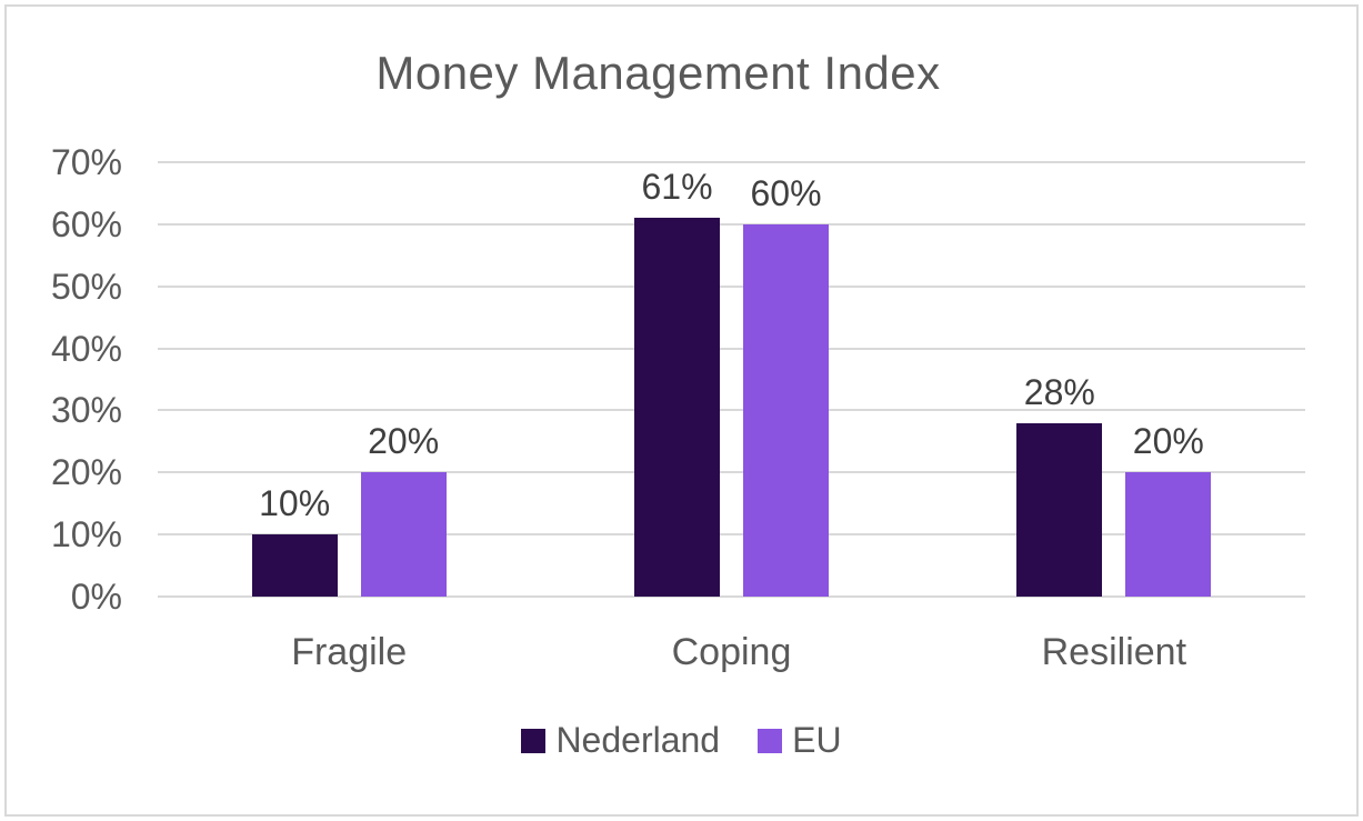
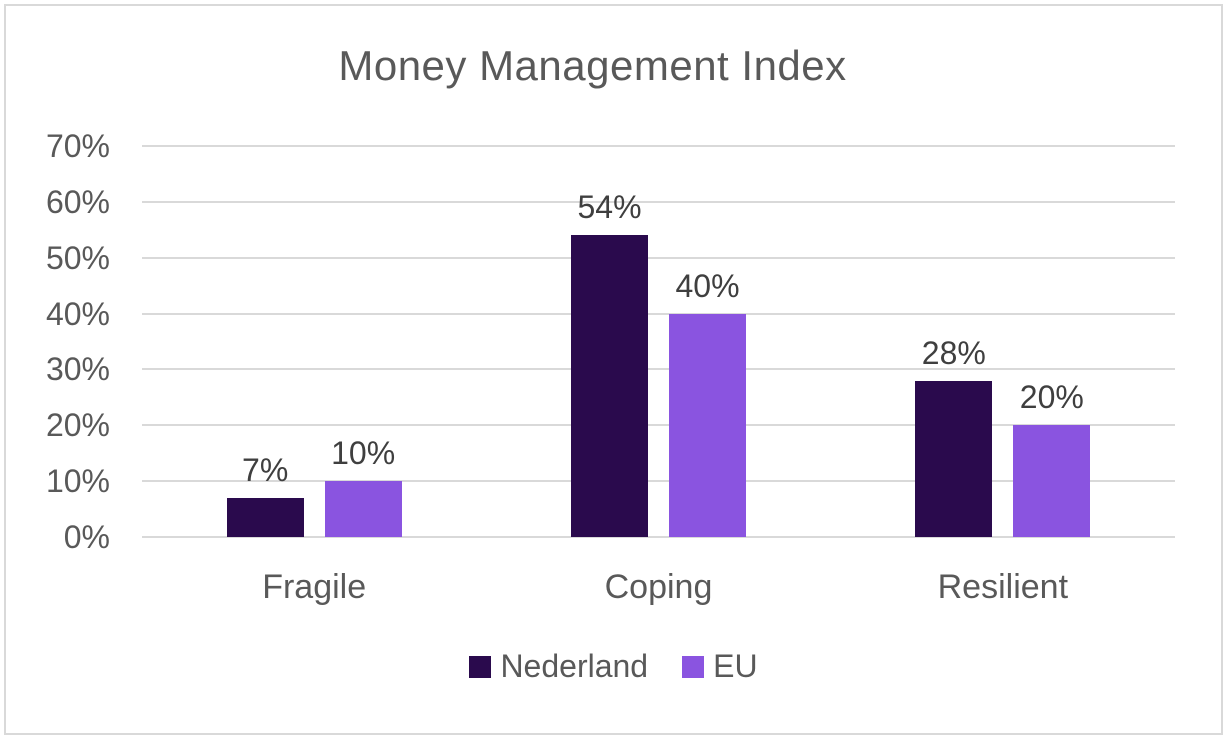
Nederland/Fragile: 10% -> 7%
EU/Fragile: 20% -> 10%
Nederland/Coping: 61% -> 54%
EU/Coping: 60% -> 40%
